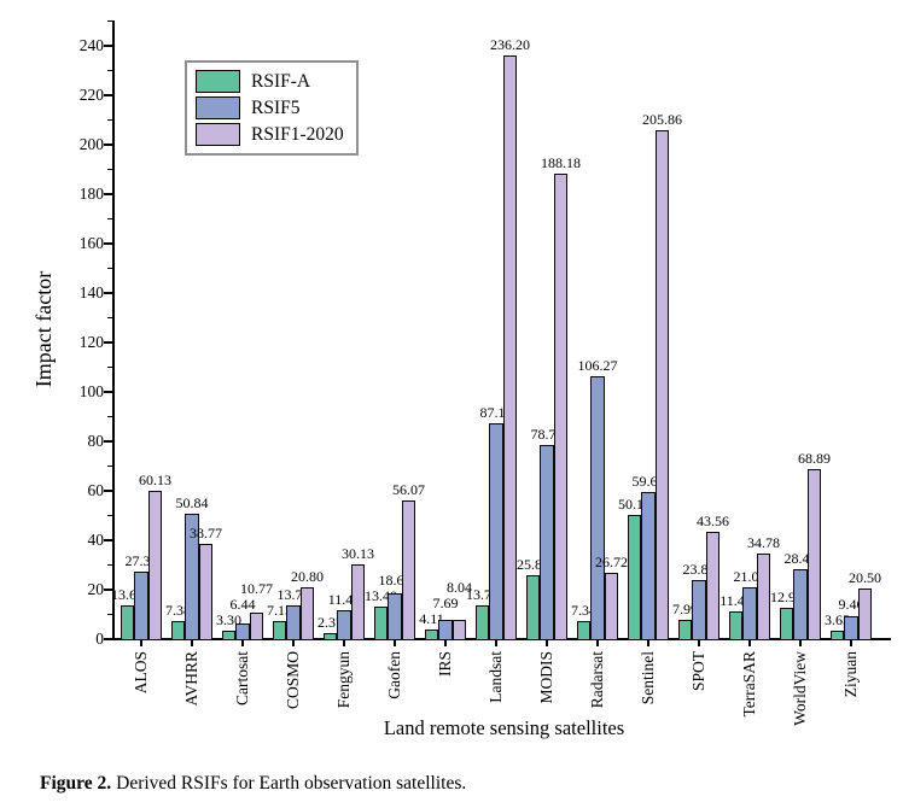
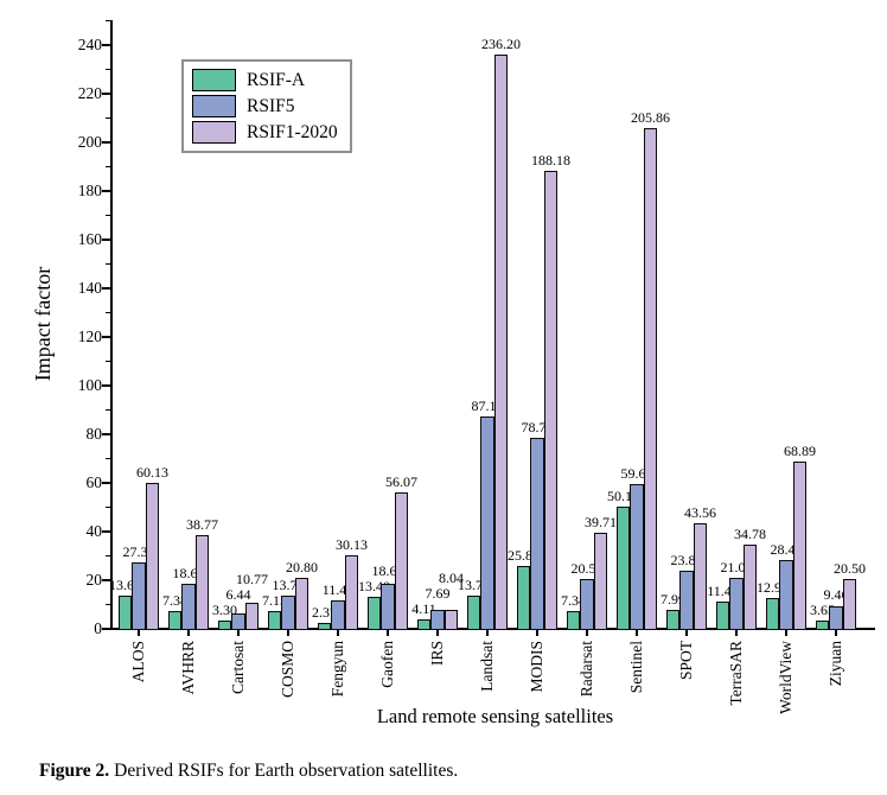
RSIF5/AVHRR: 50.84 -> 18.65
RSIF5/Radarsat: 106.27 -> 20.54
RSIF1-2020/Radarsat: 26.72 -> 39.71
